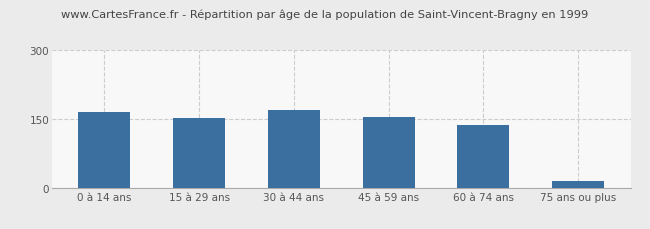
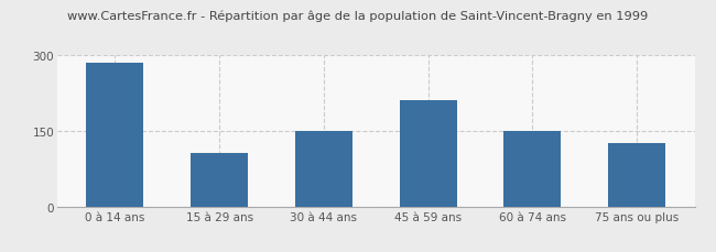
0 à 14 ans: 164 -> 285
15 à 29 ans: 151 -> 105
30 à 44 ans: 169 -> 150
45 à 59 ans: 153 -> 210
60 à 74 ans: 137 -> 150
75 ans ou plus: 15 -> 125
